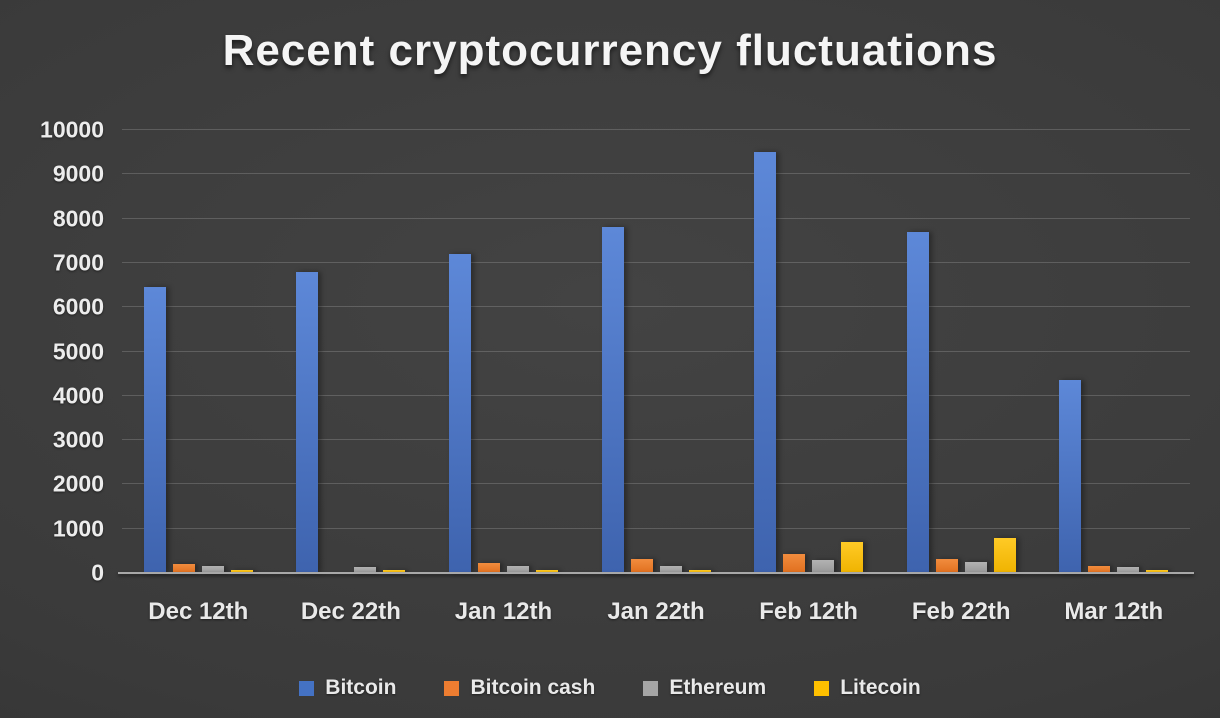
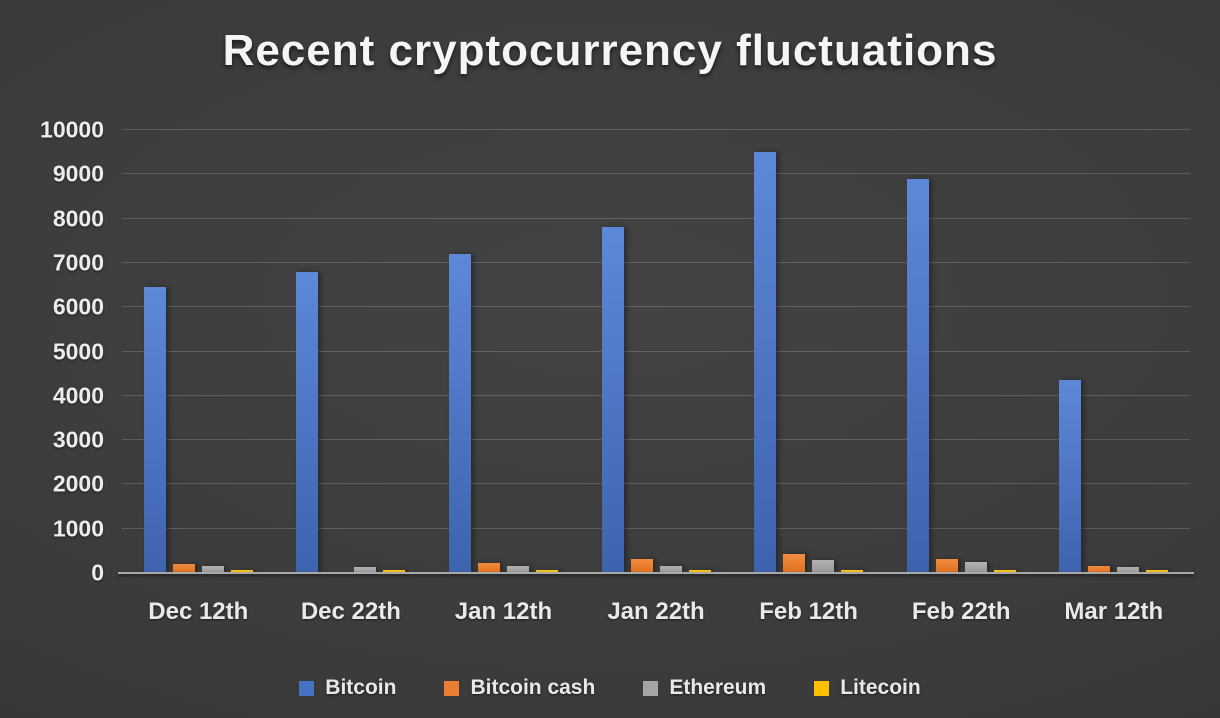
Litecoin/Feb 12th: 700 -> 100
Bitcoin/Feb 22th: 7700 -> 8900
Litecoin/Feb 22th: 800 -> 100
